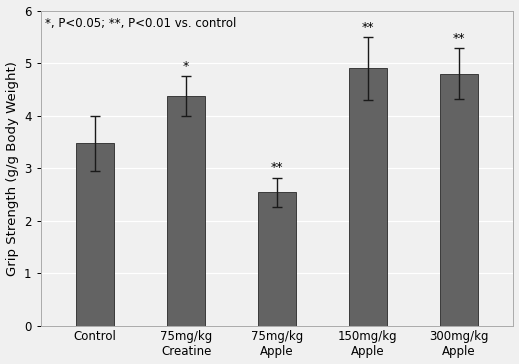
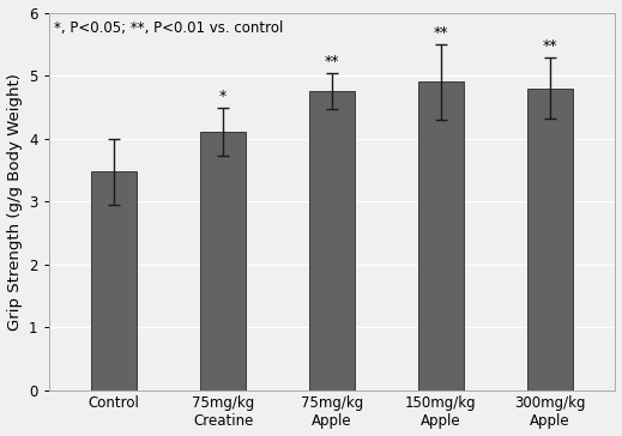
75mg/kg Creatine: 4.38 -> 4.11
75mg/kg Apple: 2.54 -> 4.75
